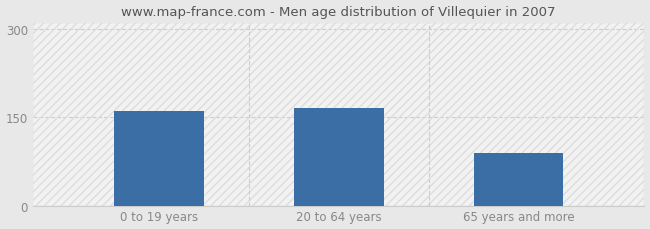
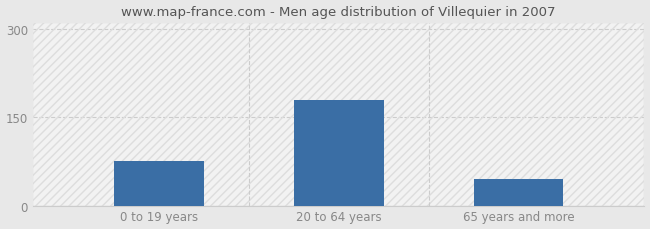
0 to 19 years: 160 -> 75
20 to 64 years: 166 -> 180
65 years and more: 90 -> 45
